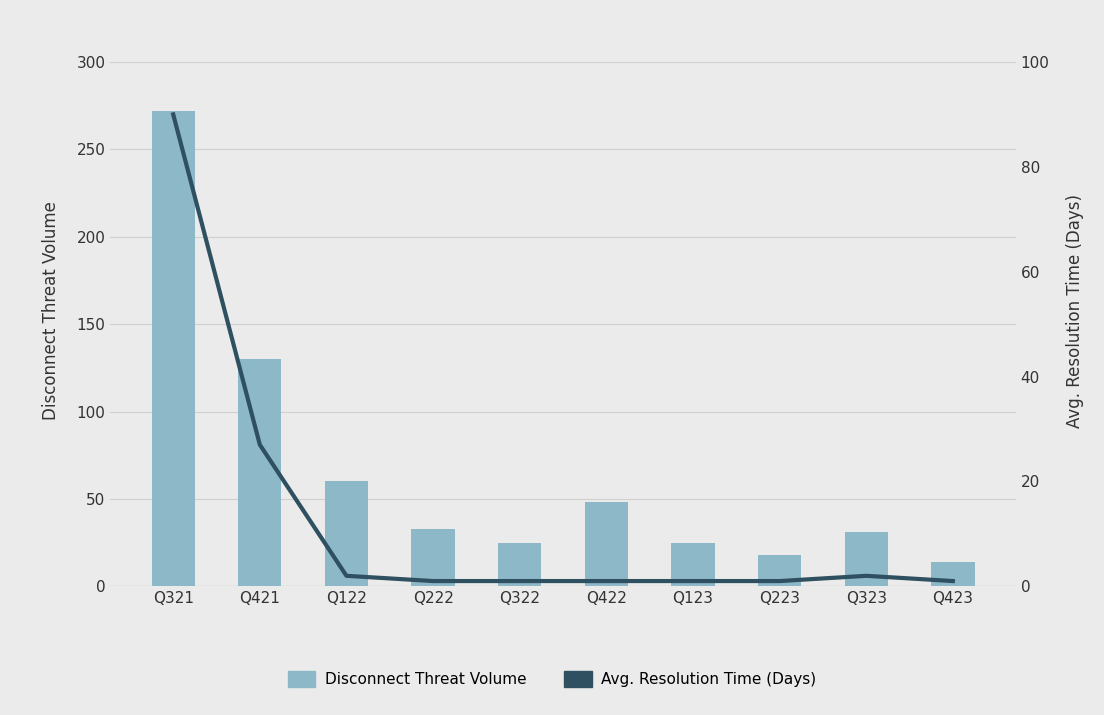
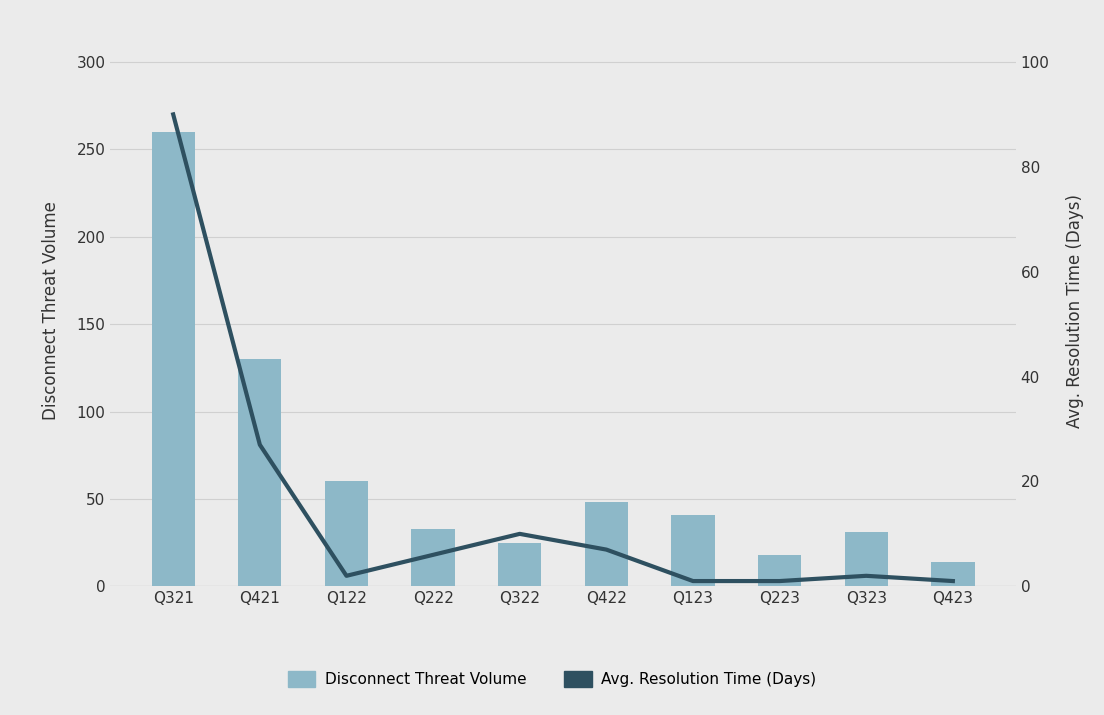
Disconnect Threat Volume/Q321: 272 -> 260
Avg. Resolution Time (Days)/Q222: 1 -> 6
Avg. Resolution Time (Days)/Q322: 1 -> 10
Avg. Resolution Time (Days)/Q422: 1 -> 7
Disconnect Threat Volume/Q123: 25 -> 41
